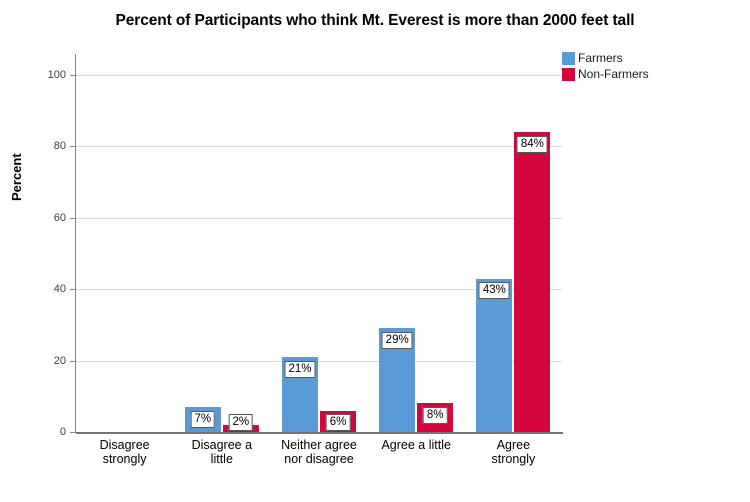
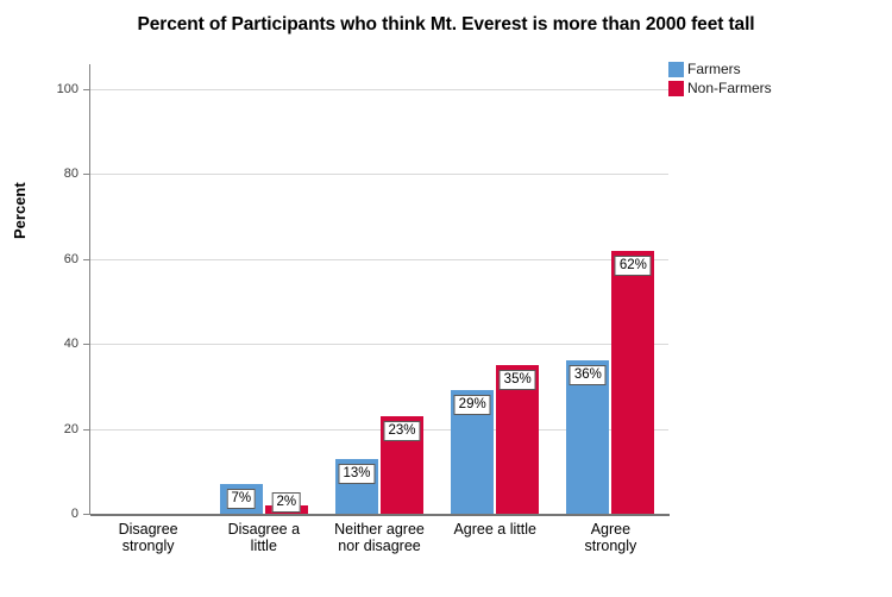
Farmers/Neither agree nor disagree: 21% -> 13%
Non-Farmers/Neither agree nor disagree: 6% -> 23%
Non-Farmers/Agree a little: 8% -> 35%
Farmers/Agree strongly: 43% -> 36%
Non-Farmers/Agree strongly: 84% -> 62%
